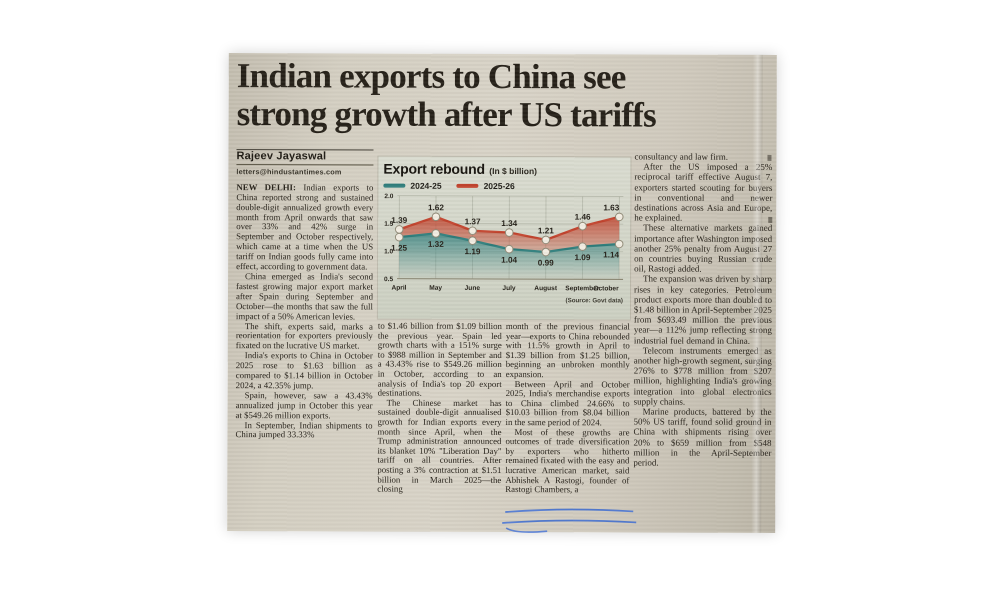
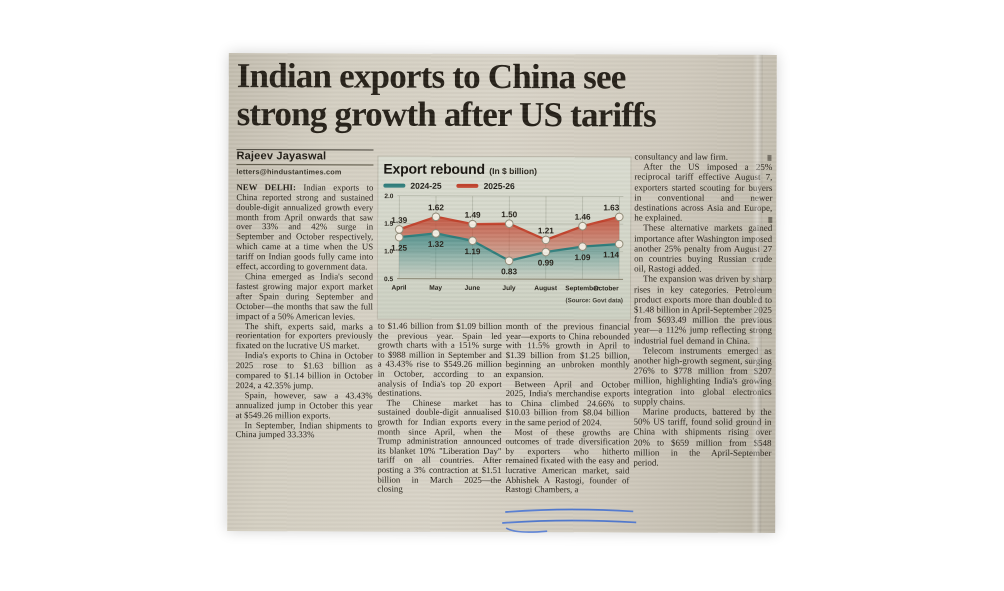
2025-26/June: 1.37 -> 1.49
2024-25/July: 1.04 -> 0.83
2025-26/July: 1.34 -> 1.50
